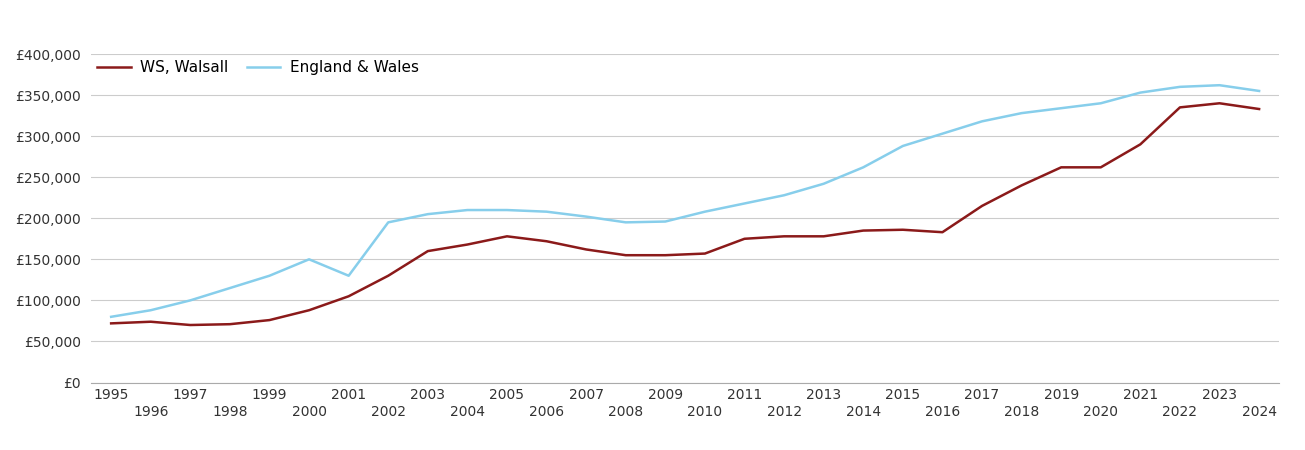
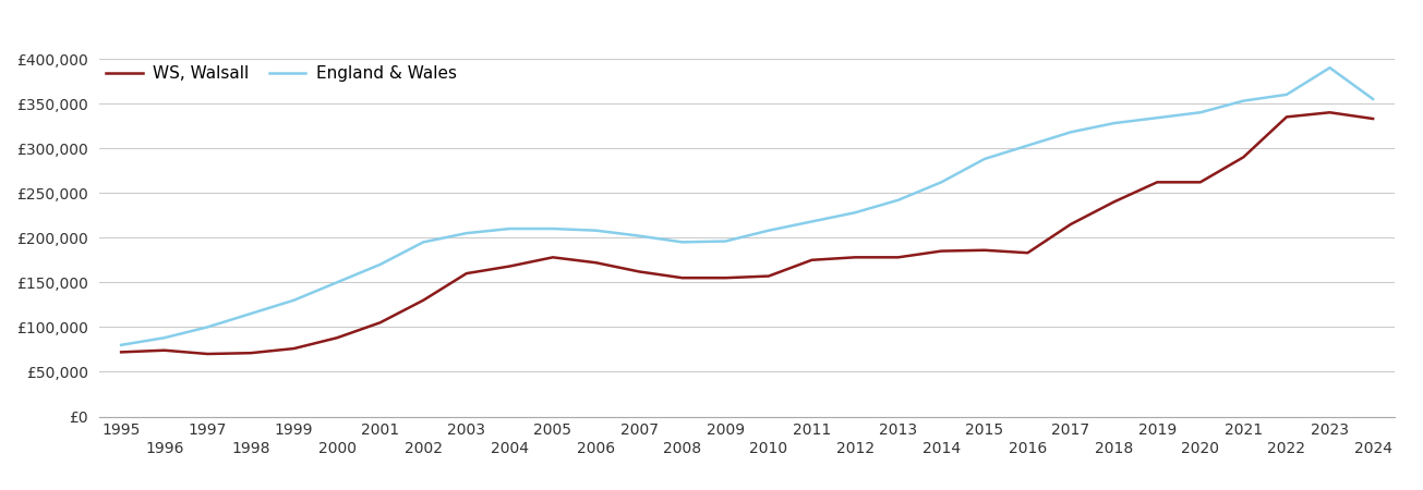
England & Wales/2001: £130,000 -> £170,000
England & Wales/2023: £362,000 -> £390,000
